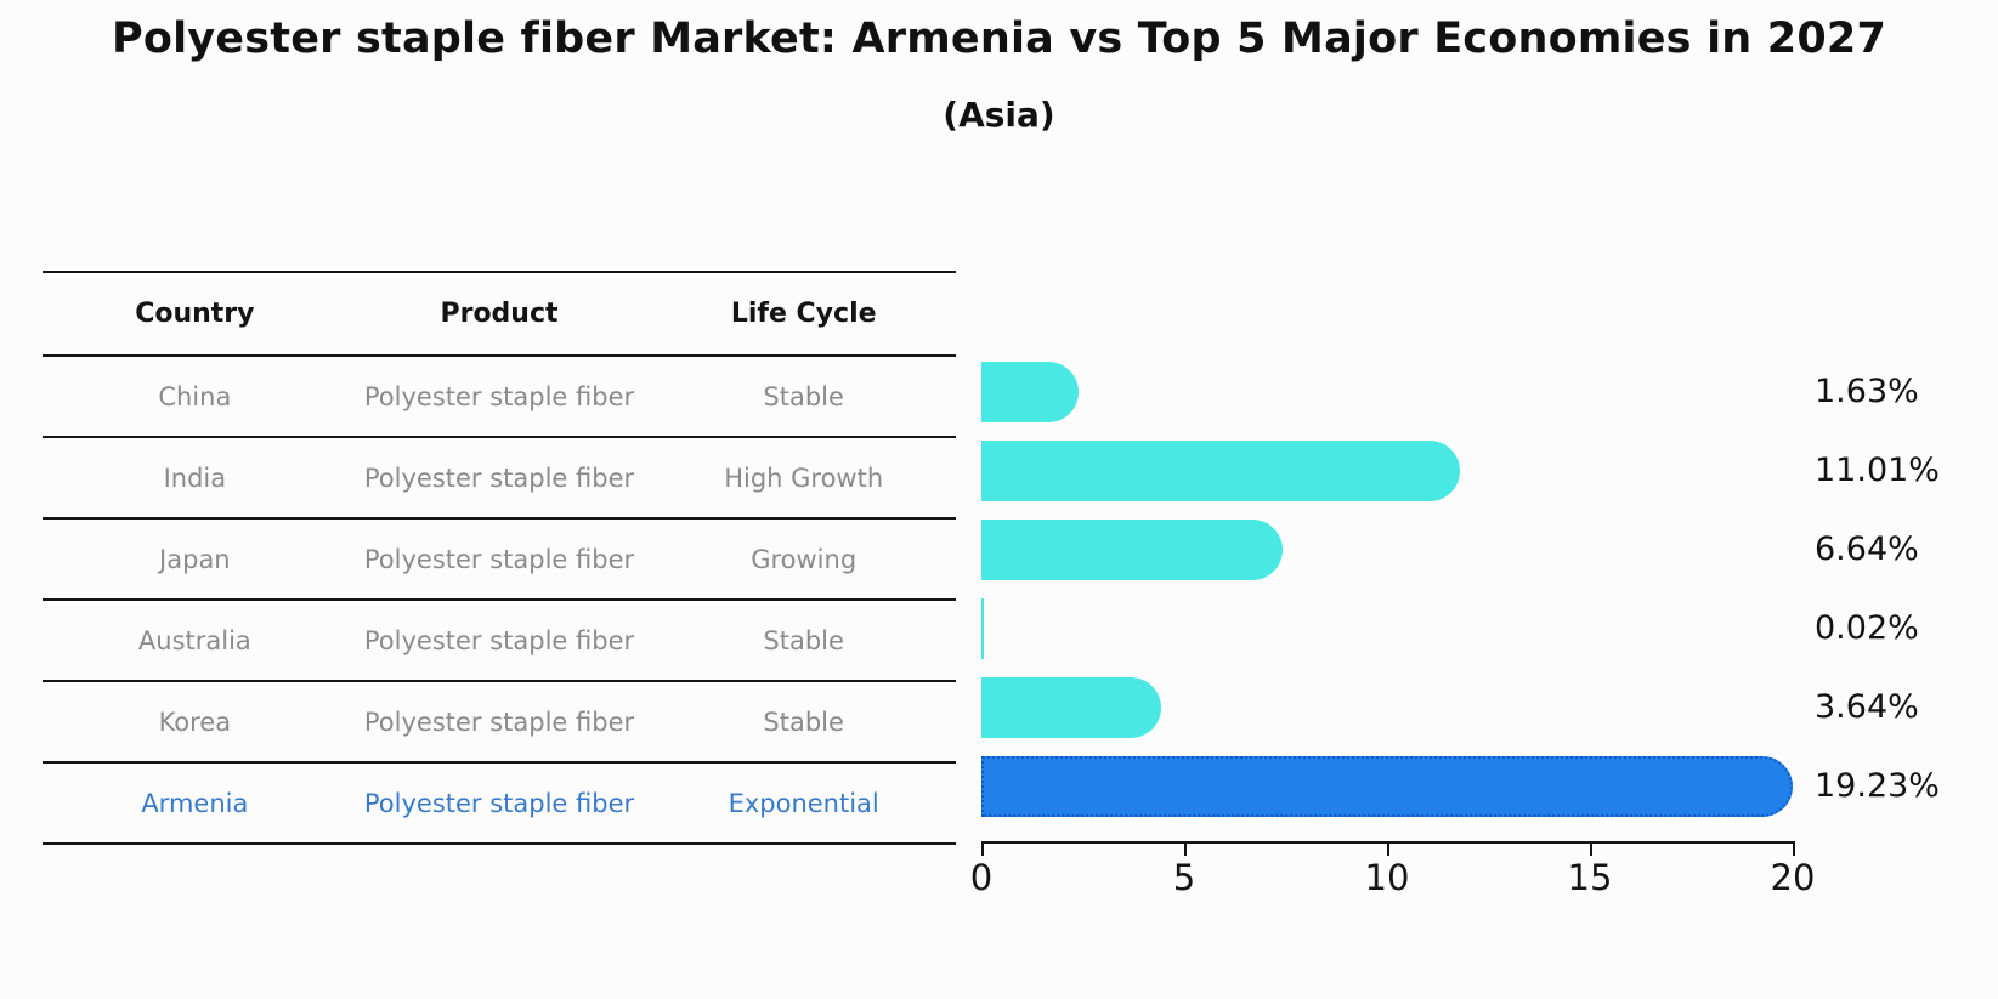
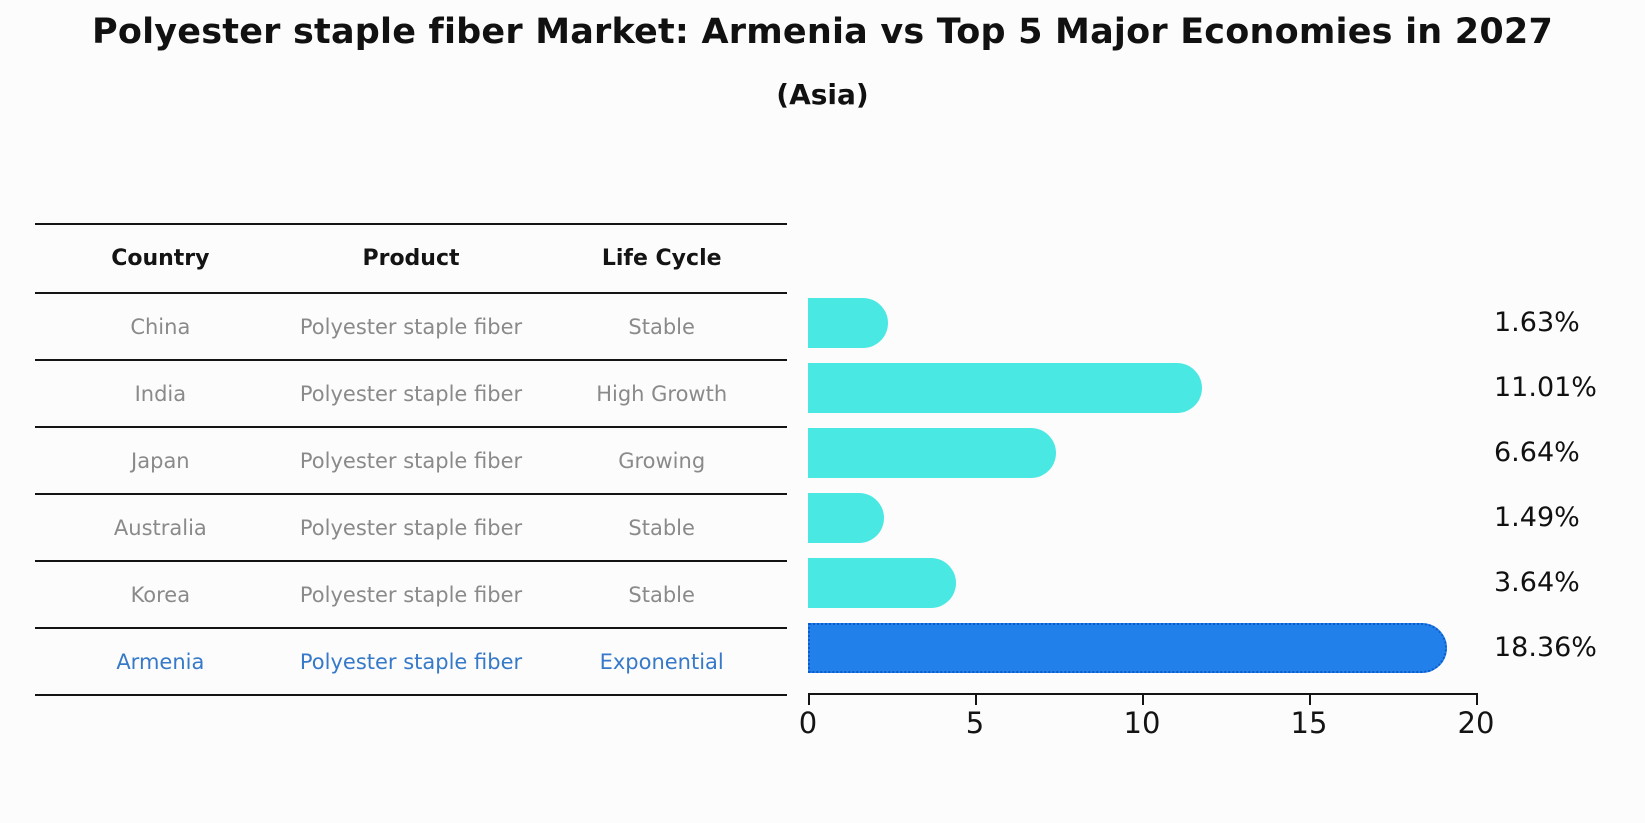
Australia: 0.02% -> 1.49%
Armenia: 19.23% -> 18.36%
